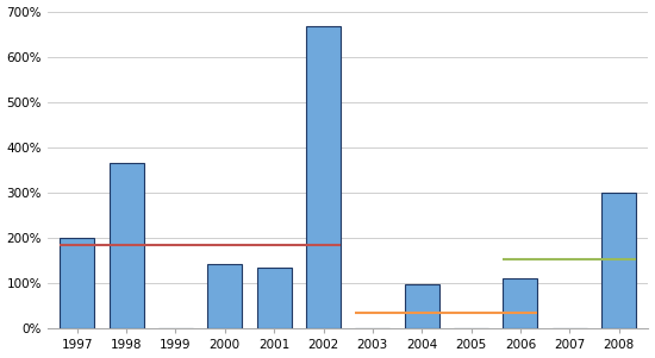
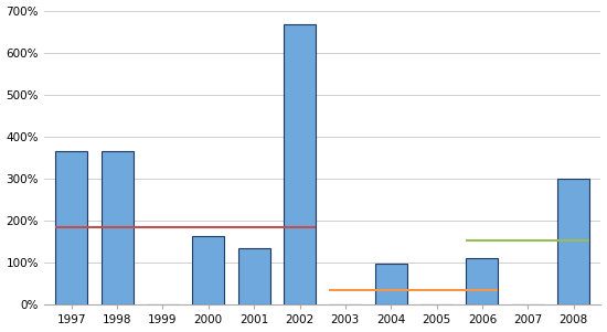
1997: 200% -> 365%
2000: 143% -> 165%
